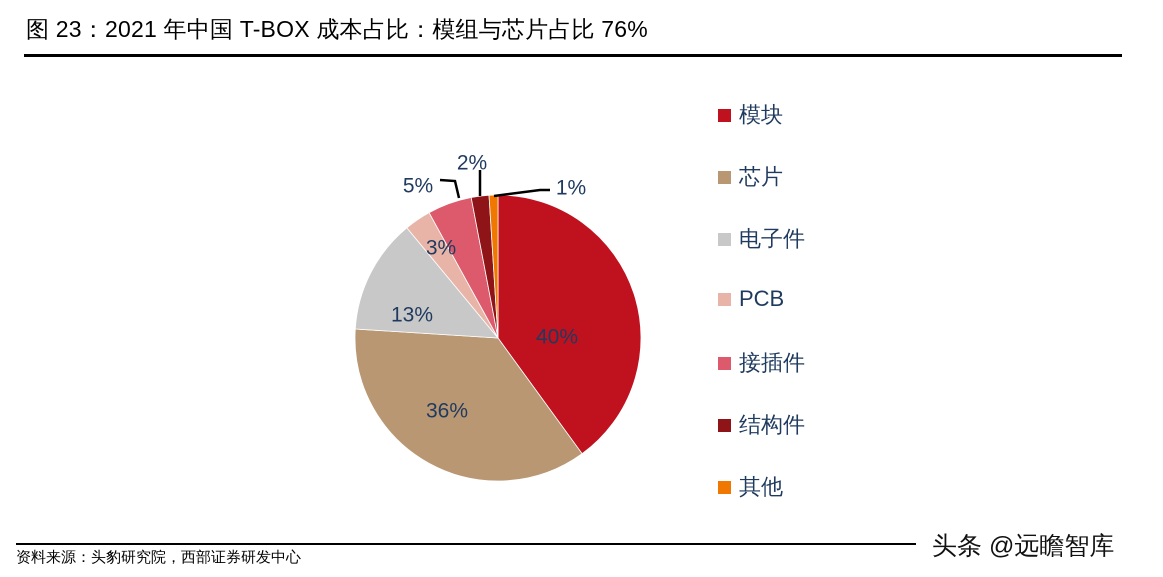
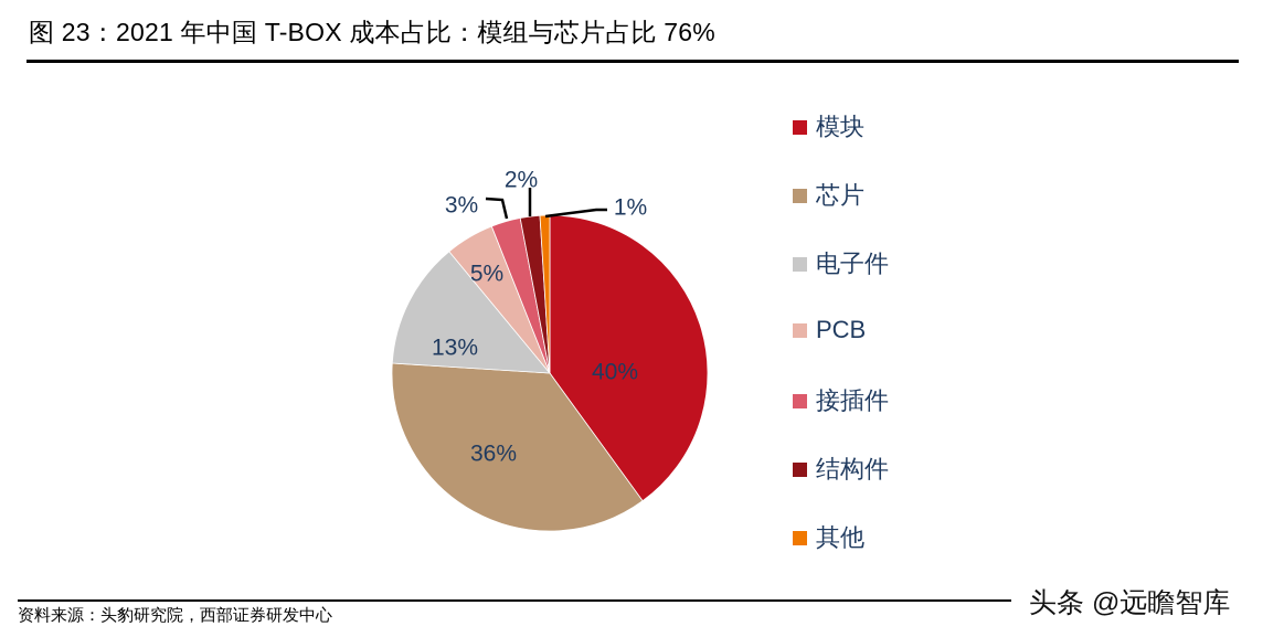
PCB: 3% -> 5%
接插件: 5% -> 3%
